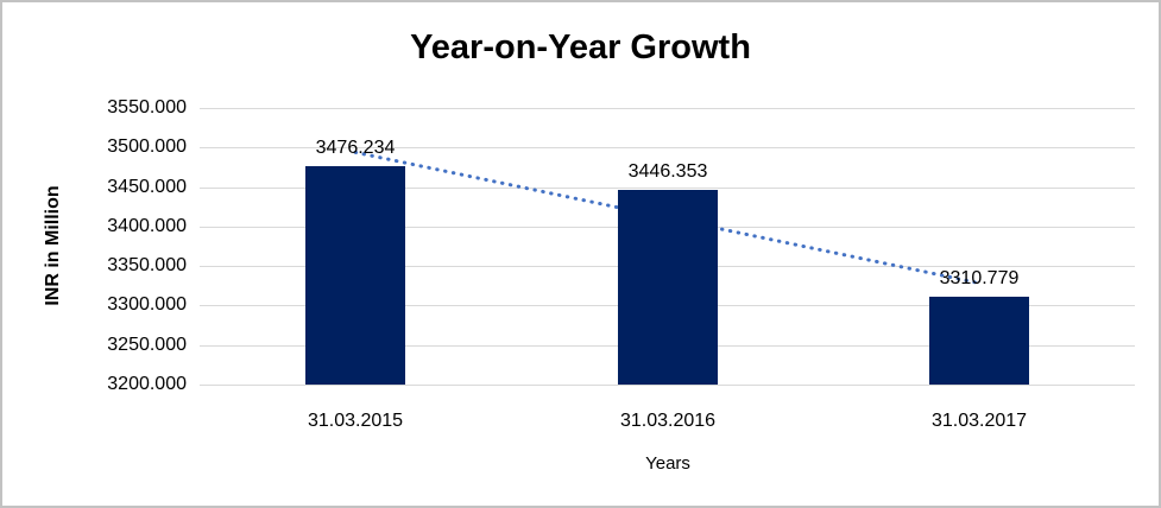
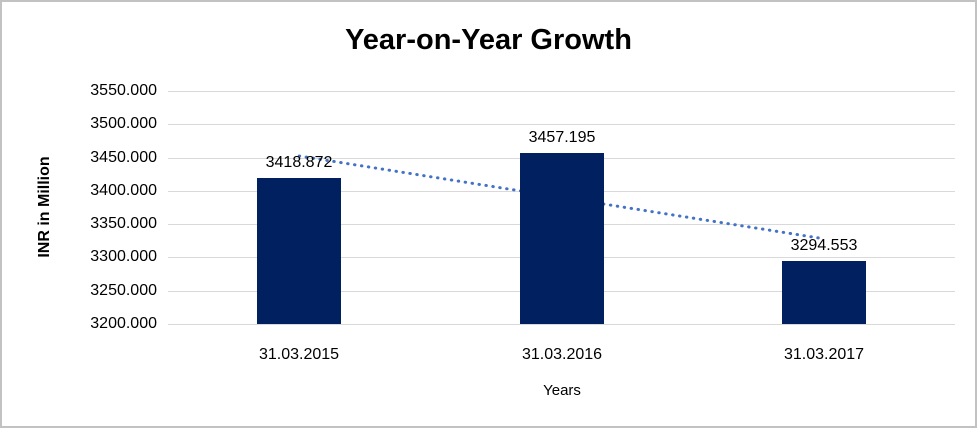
31.03.2015: 3476.234 -> 3418.872
31.03.2016: 3446.353 -> 3457.195
31.03.2017: 3310.779 -> 3294.553
